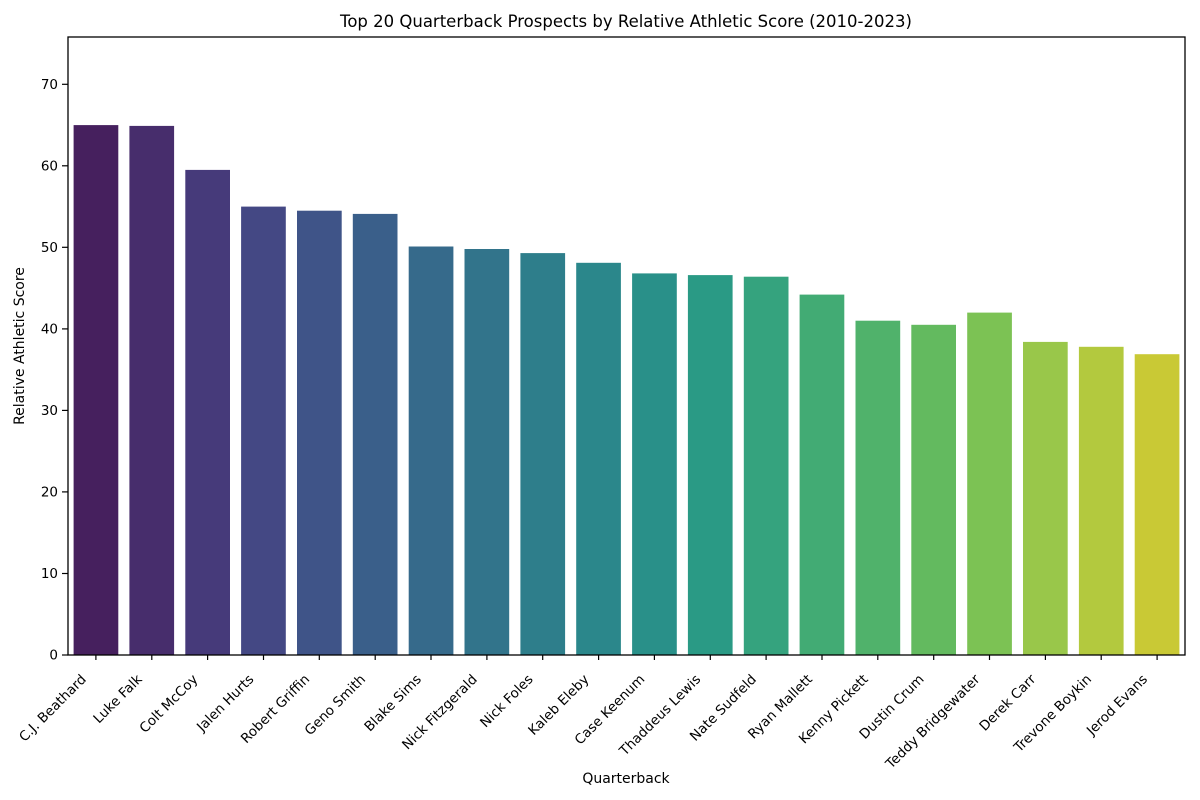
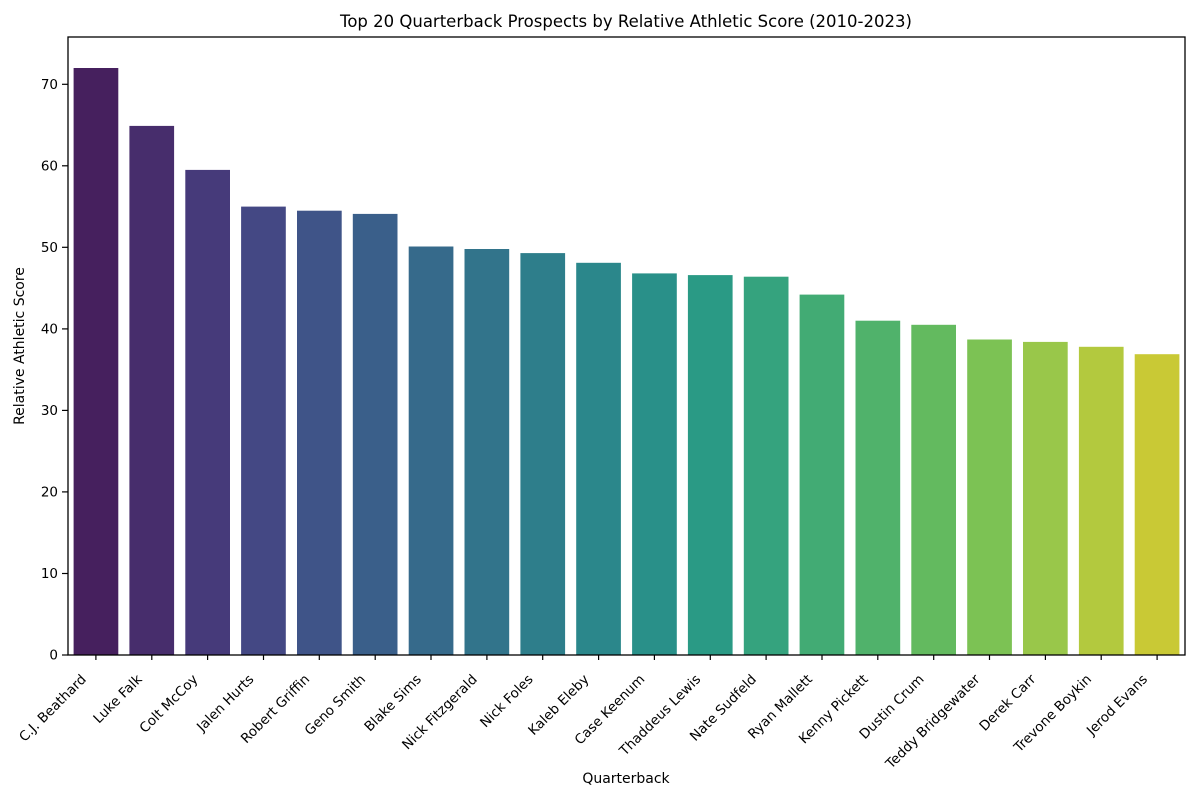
C.J. Beathard: 65 -> 72
Teddy Bridgewater: 42 -> 39
